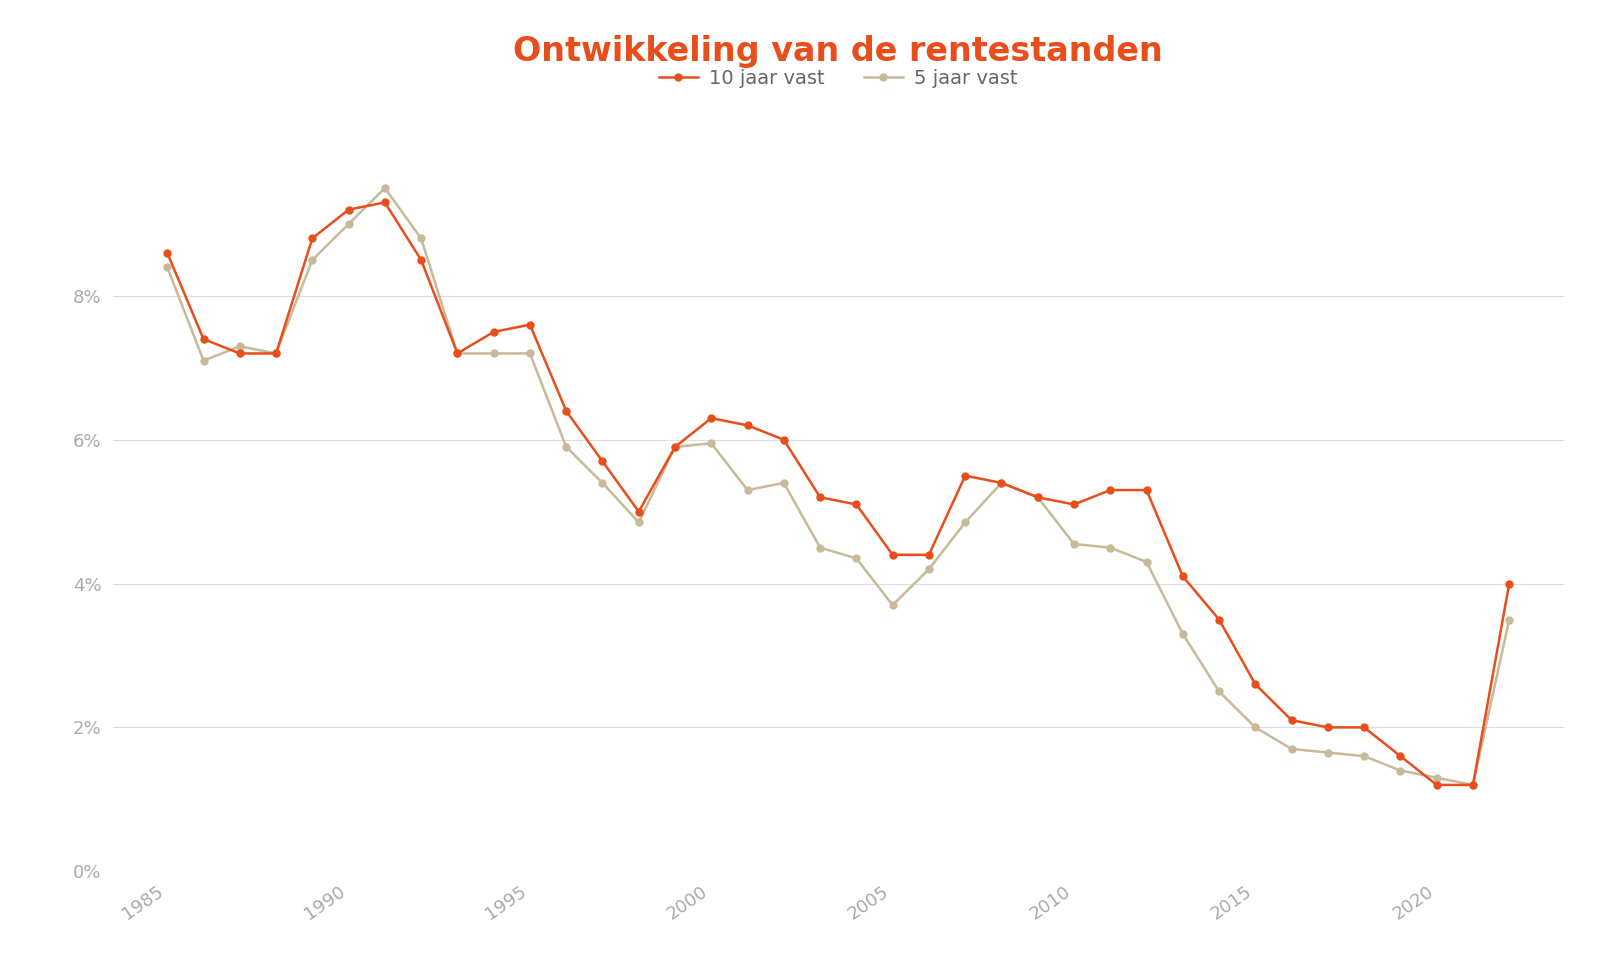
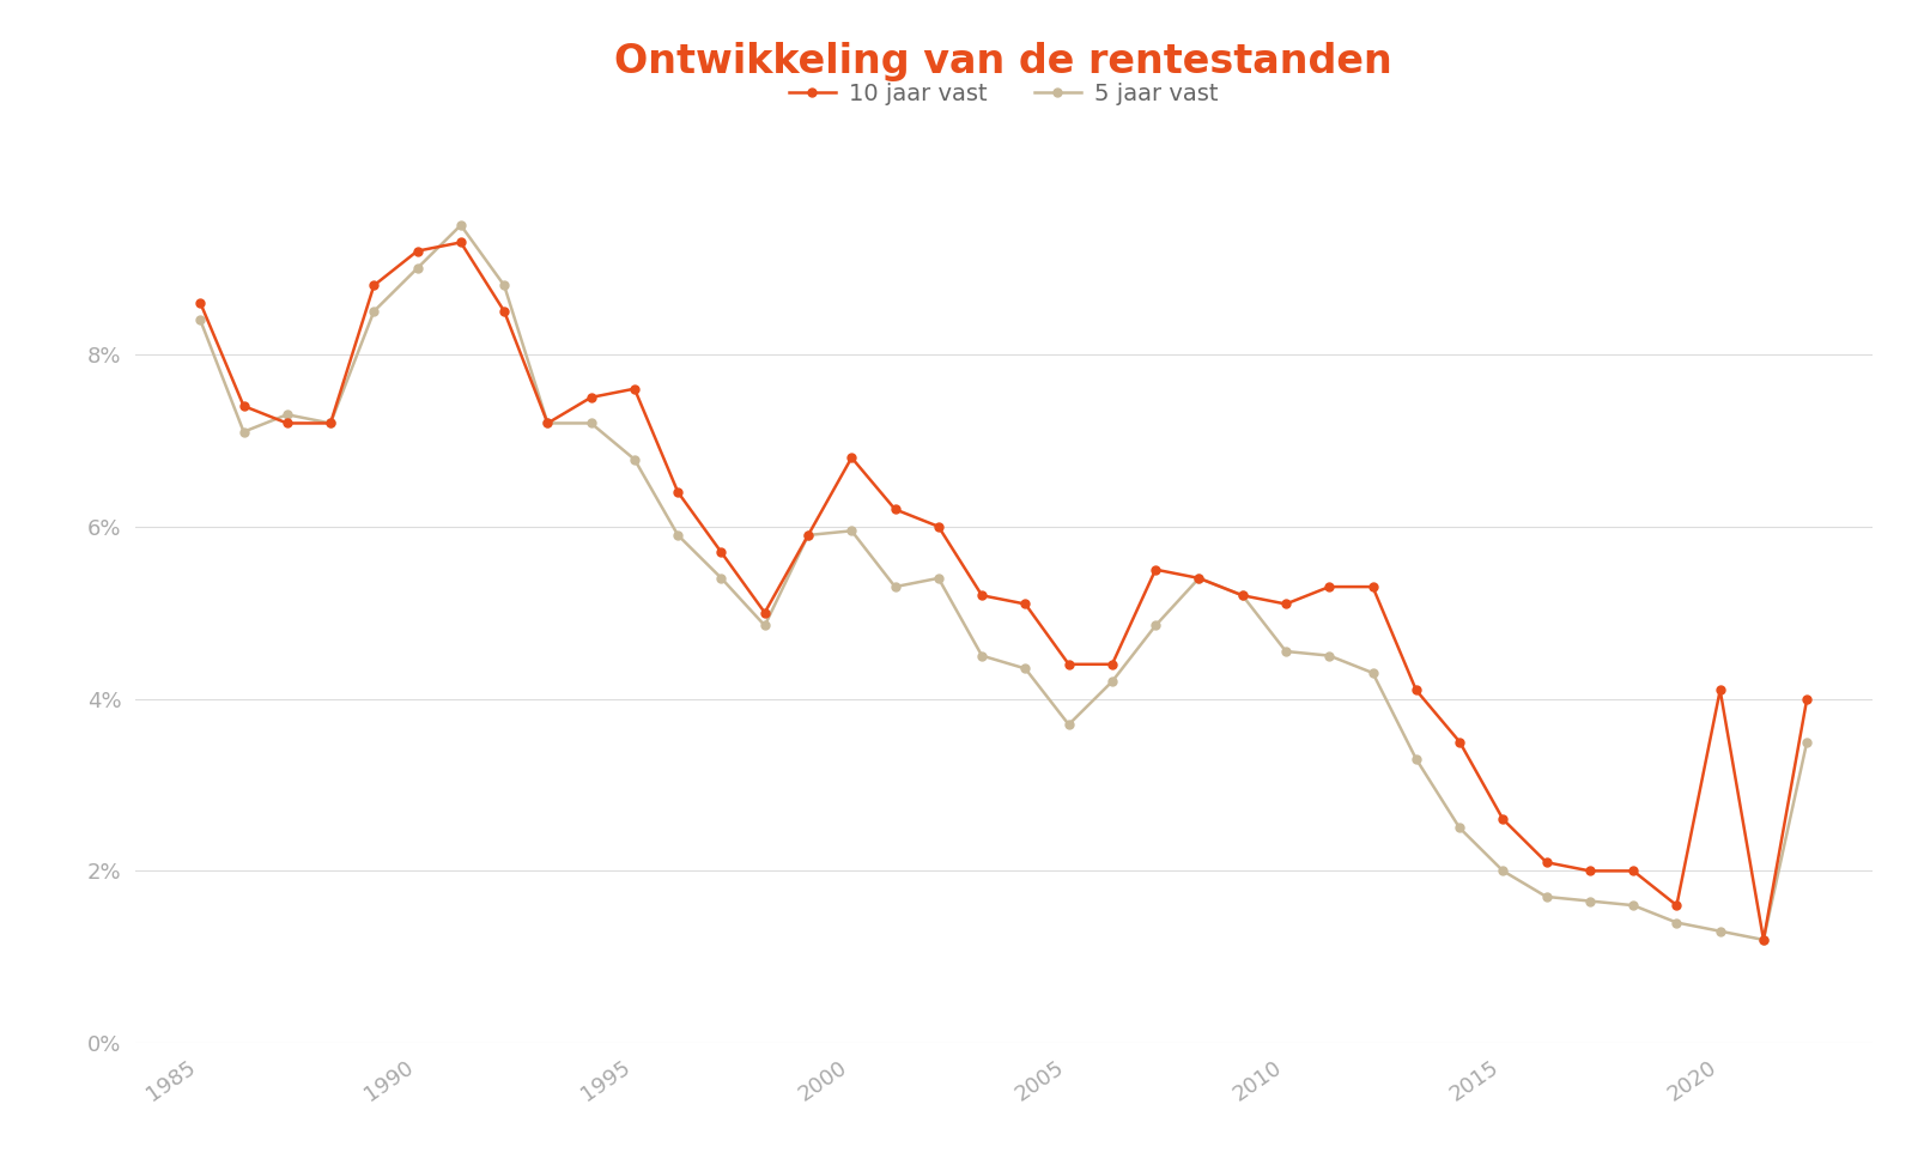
5 jaar vast/1995: 7.20% -> 6.78%
10 jaar vast/2000: 6.3% -> 6.8%
10 jaar vast/2020: 1.2% -> 4.1%
